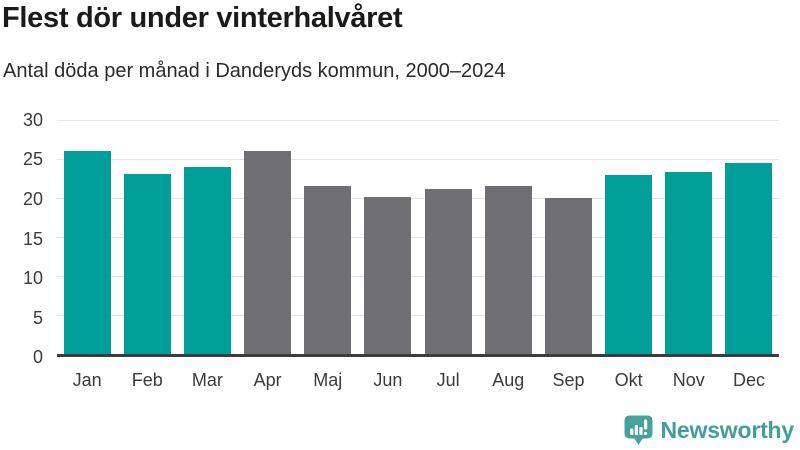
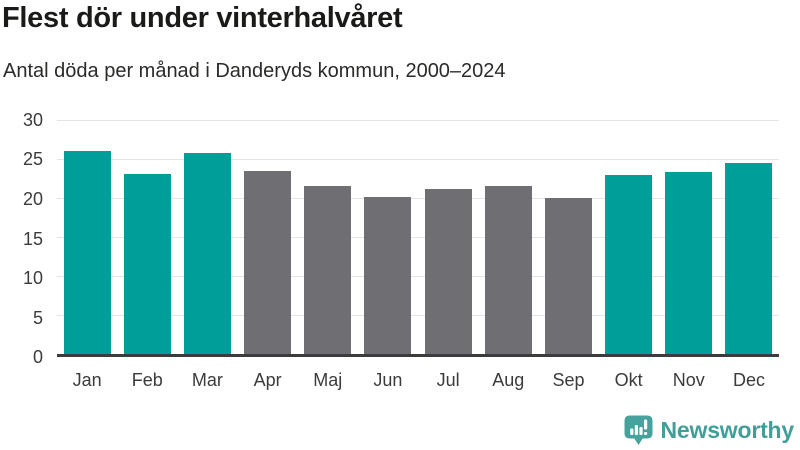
Mar: 24 -> 26
Apr: 26 -> 23
